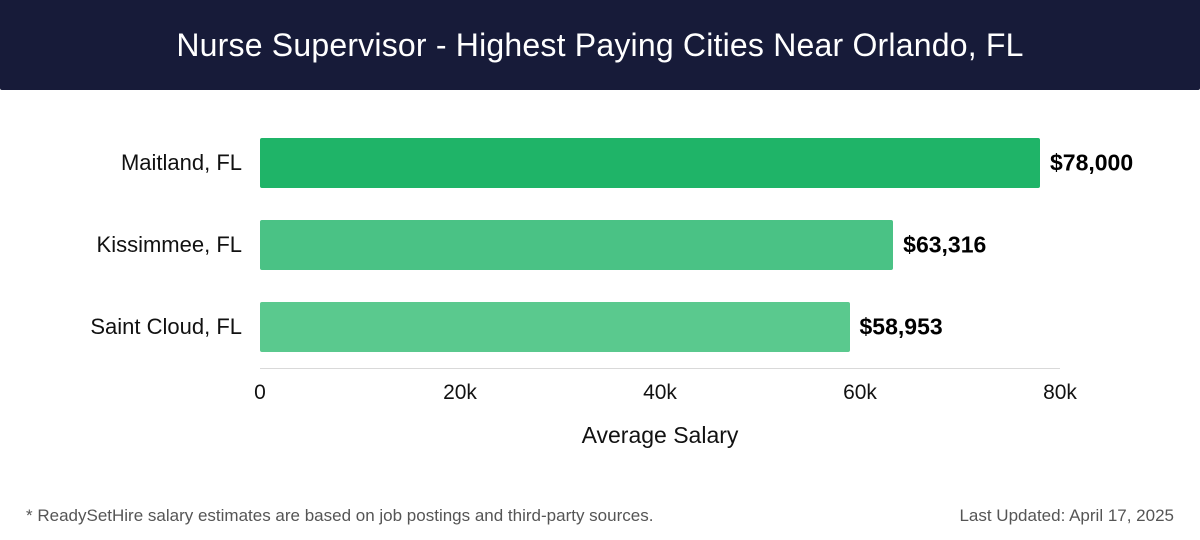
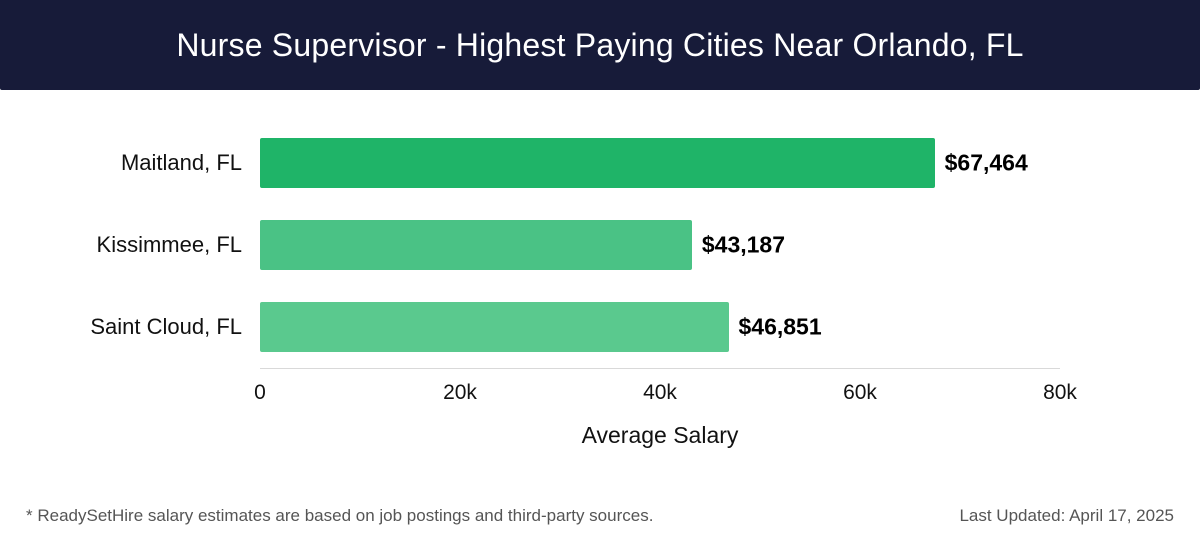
Maitland, FL: $78,000 -> $67,464
Kissimmee, FL: $63,316 -> $43,187
Saint Cloud, FL: $58,953 -> $46,851
